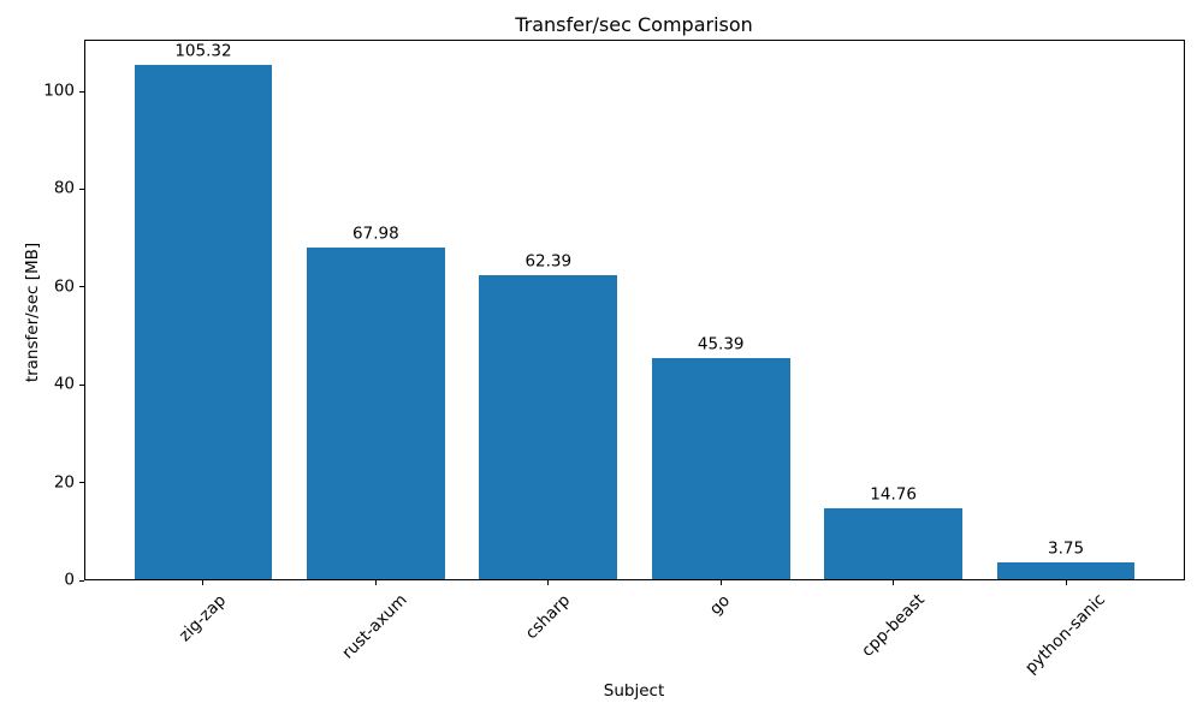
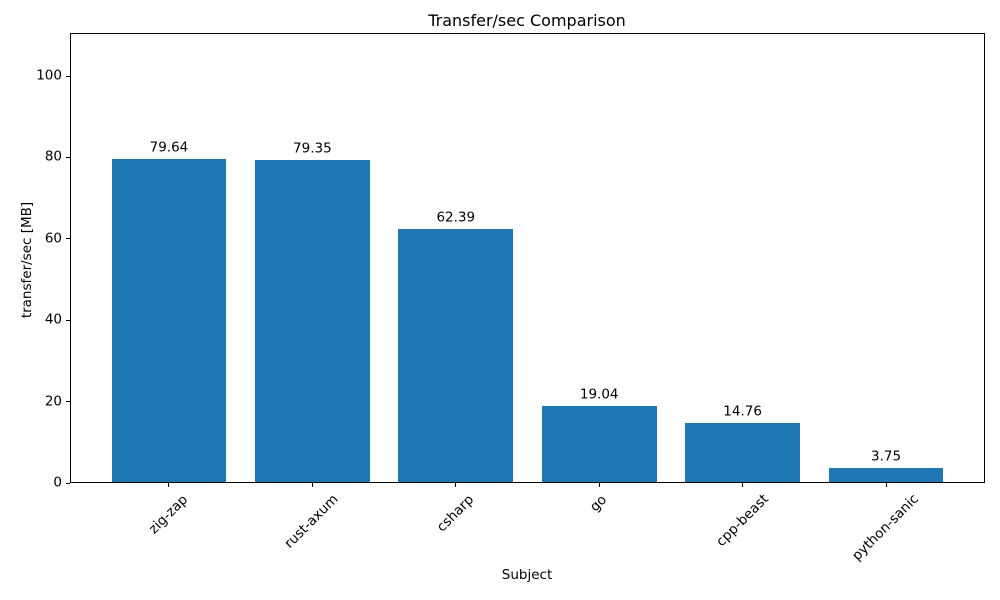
zig-zap: 105.32 -> 79.64
rust-axum: 67.98 -> 79.35
go: 45.39 -> 19.04
